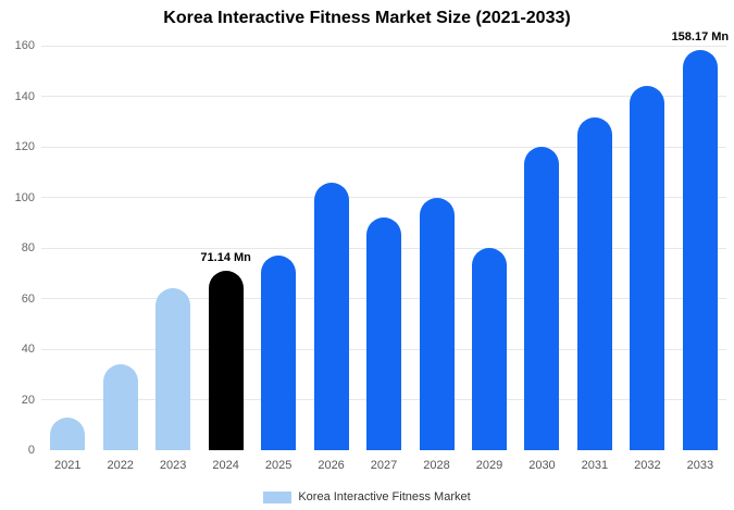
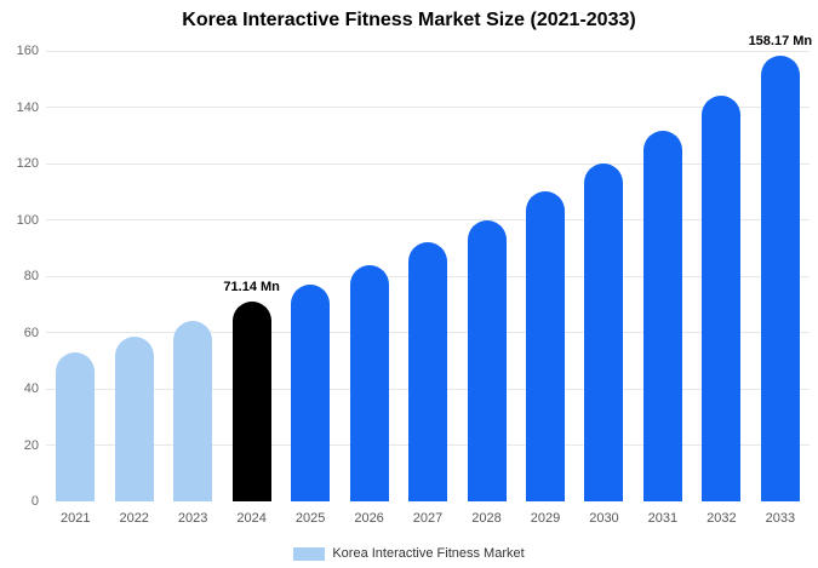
2021: 13 -> 53
2022: 34 -> 58
2026: 106 -> 84
2029: 80 -> 110
